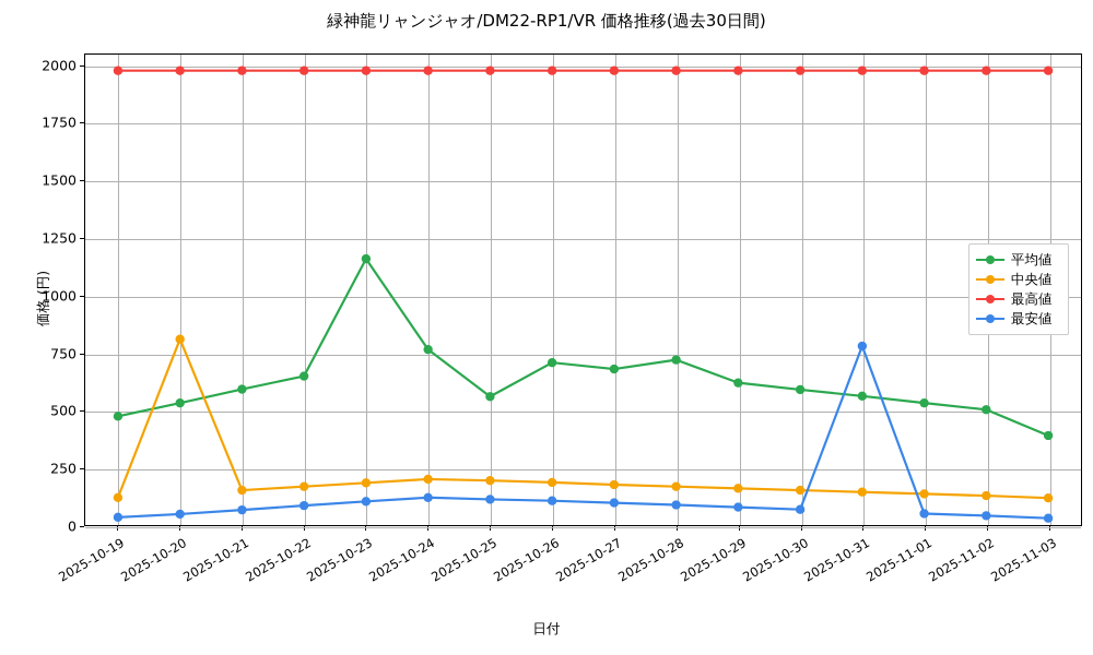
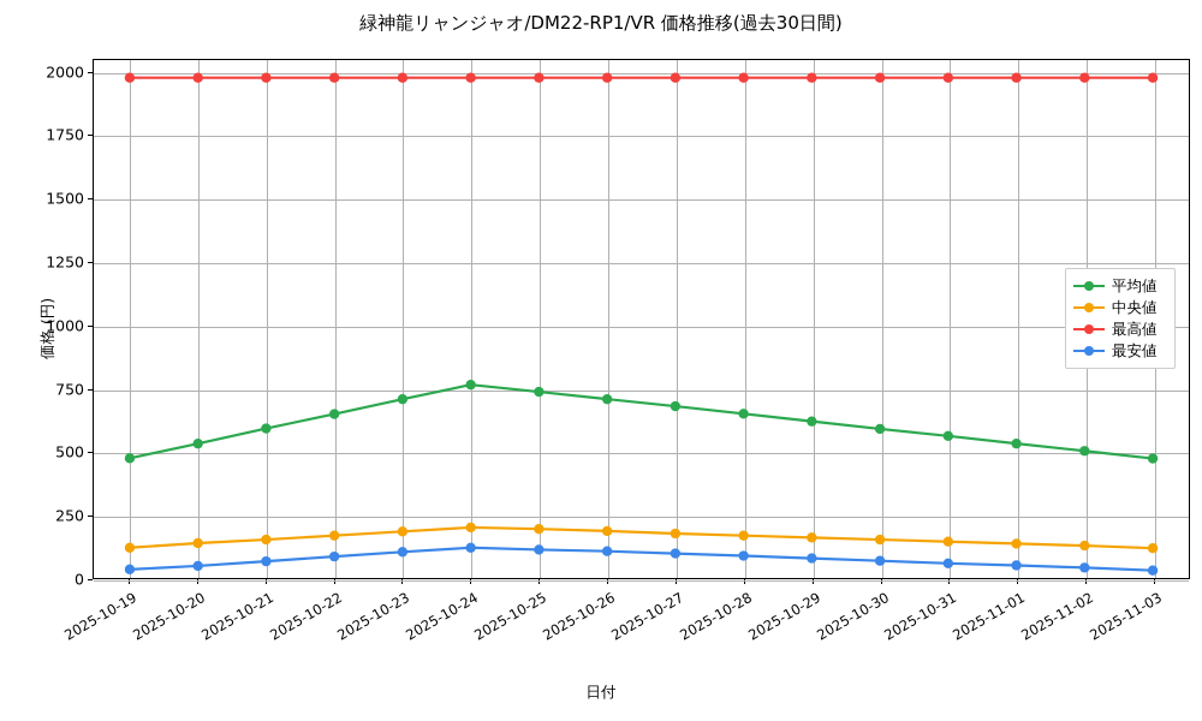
中央値/2025-10-20: 810 -> 140
平均値/2025-10-23: 1160 -> 710
平均値/2025-10-25: 560 -> 740
平均値/2025-10-28: 720 -> 650
最安値/2025-10-31: 780 -> 60
平均値/2025-11-03: 390 -> 470
